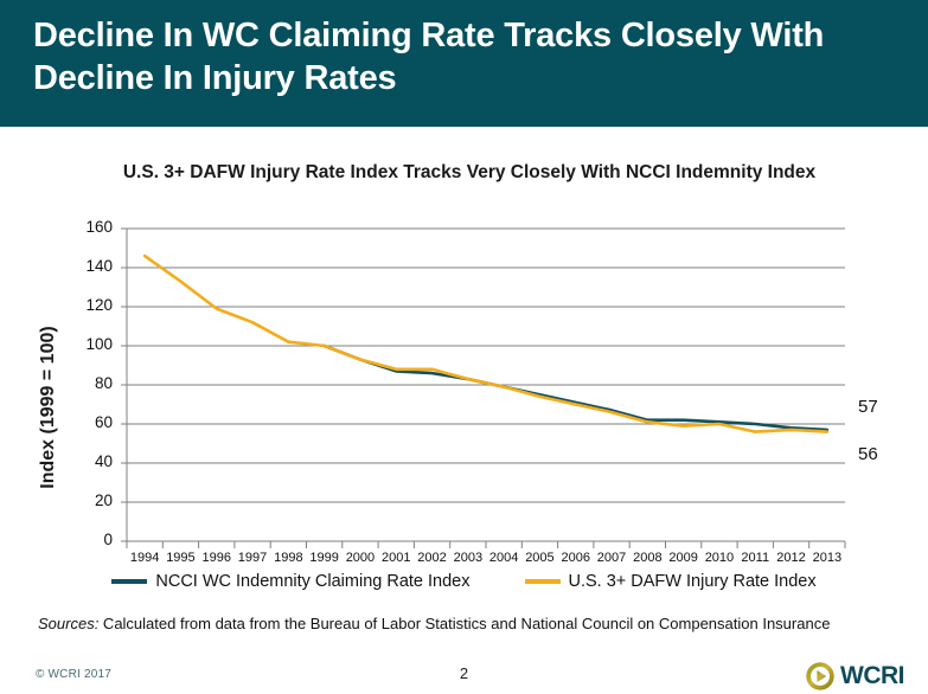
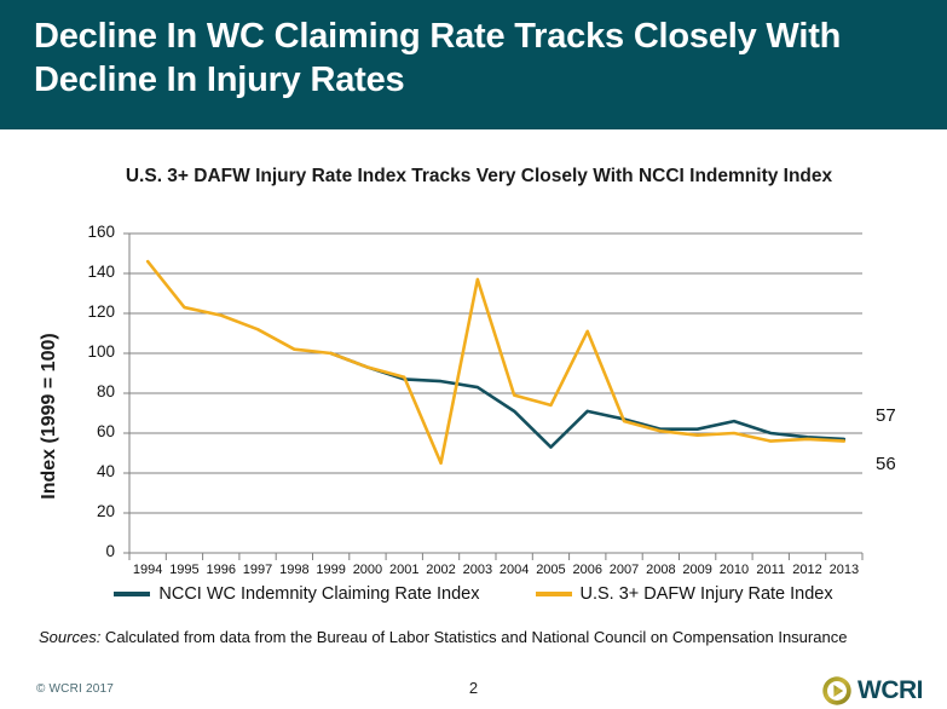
U.S. 3+ DAFW Injury Rate Index/1995: 133 -> 123
U.S. 3+ DAFW Injury Rate Index/2002: 88 -> 45
U.S. 3+ DAFW Injury Rate Index/2003: 83 -> 137
NCCI WC Indemnity Claiming Rate Index/2004: 79 -> 71
NCCI WC Indemnity Claiming Rate Index/2005: 75 -> 53
U.S. 3+ DAFW Injury Rate Index/2006: 70 -> 111
NCCI WC Indemnity Claiming Rate Index/2010: 61 -> 66
